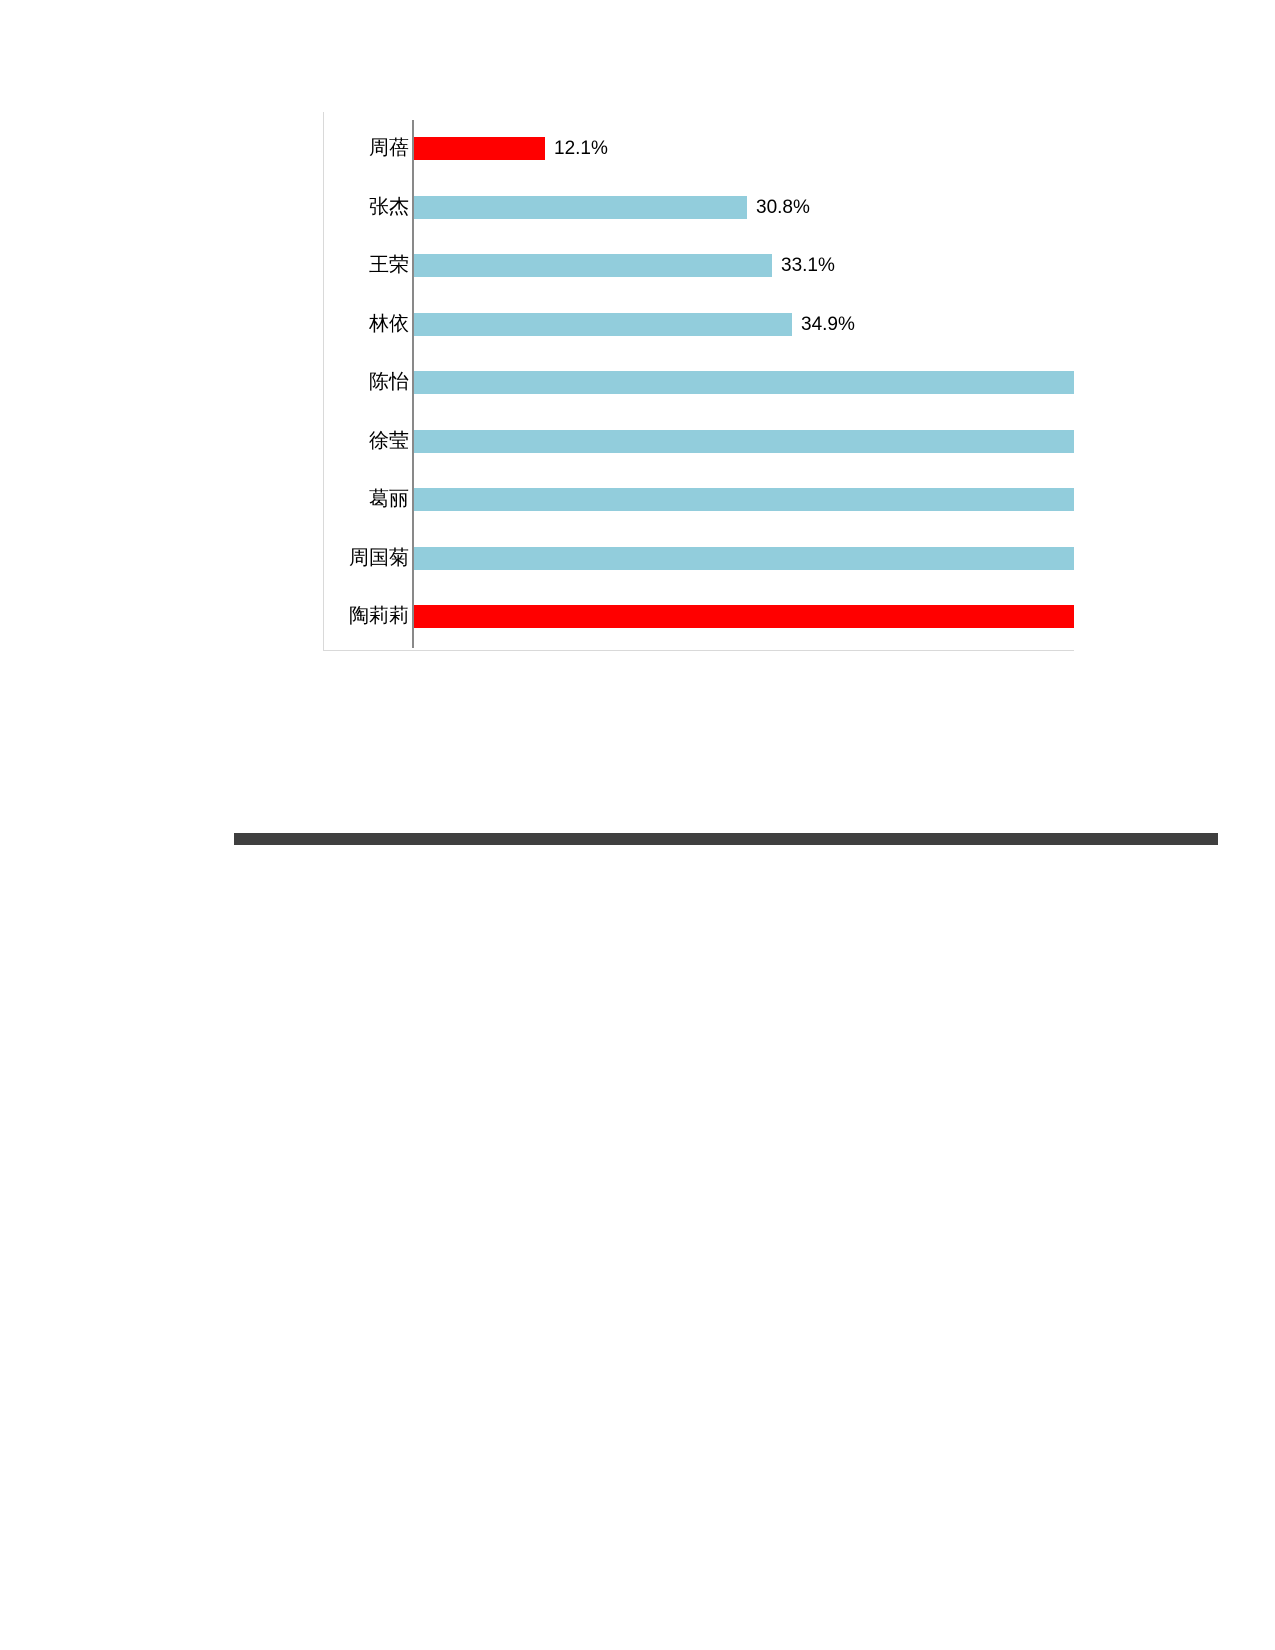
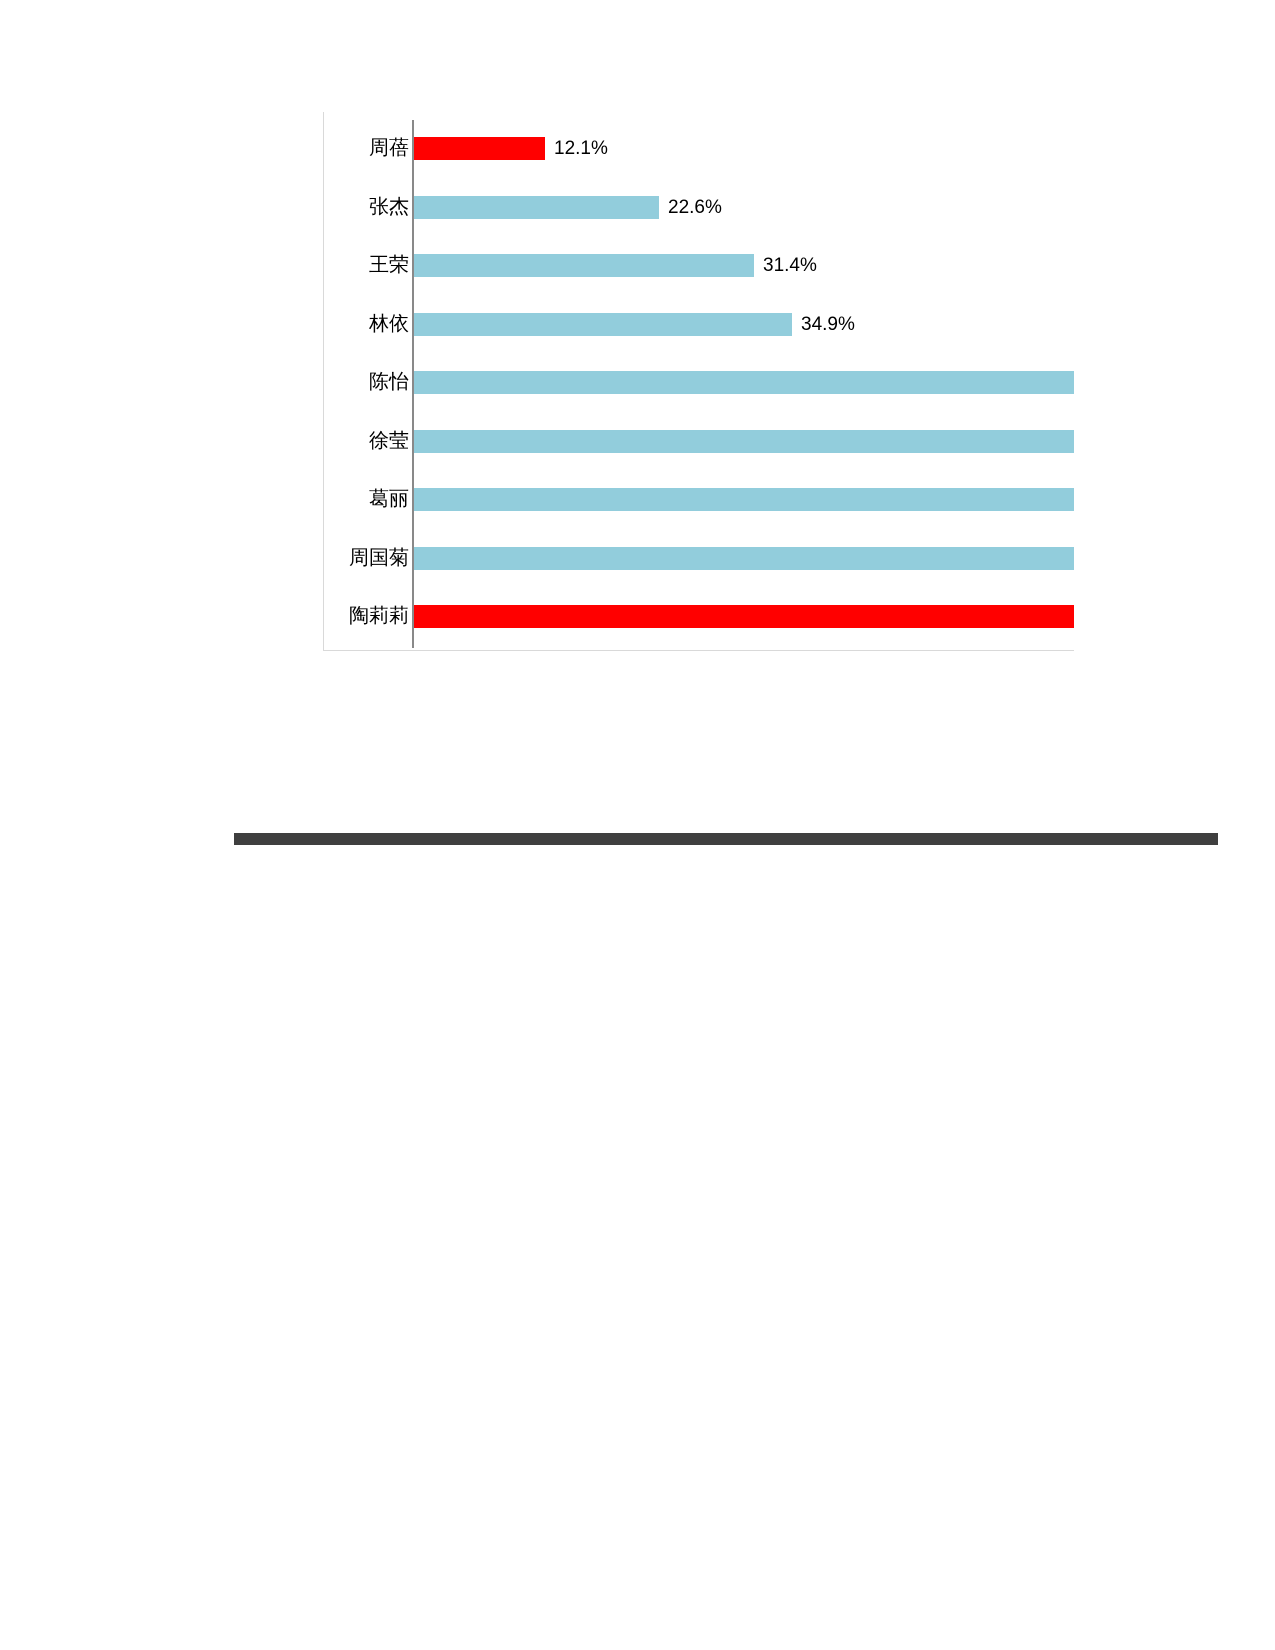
张杰: 30.8% -> 22.6%
王荣: 33.1% -> 31.4%
